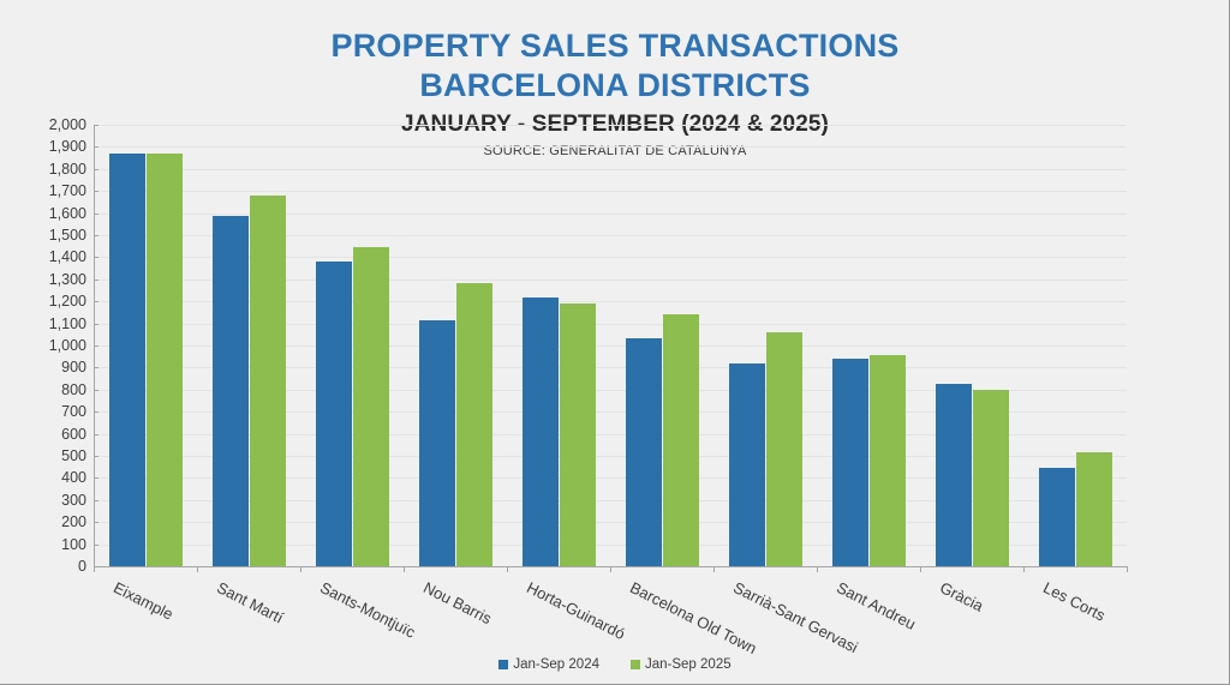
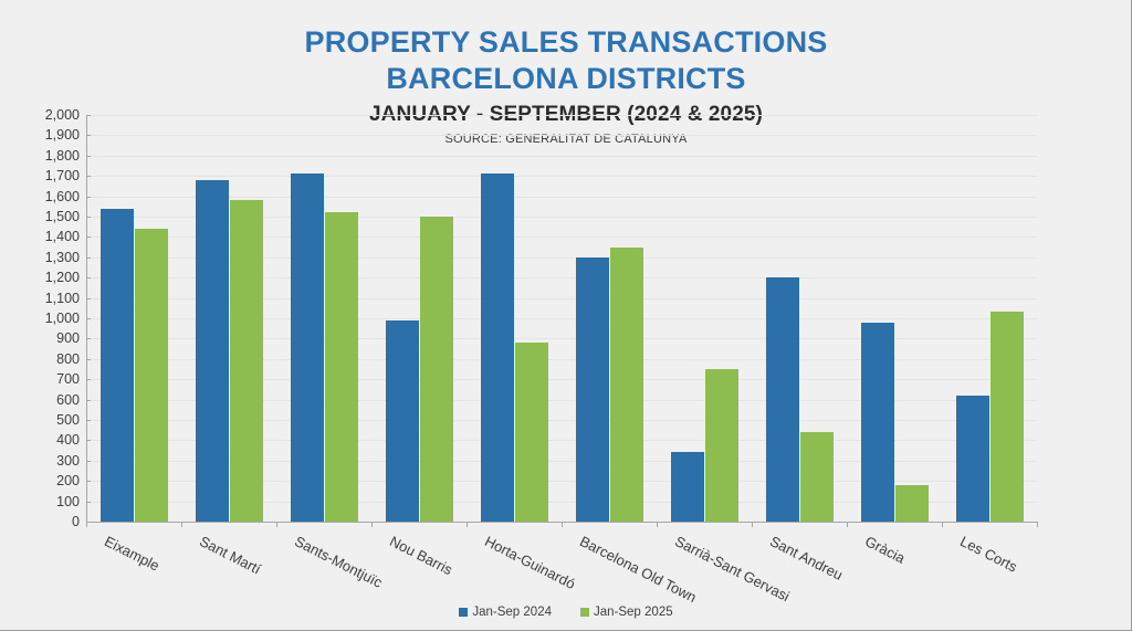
Jan-Sep 2024/Eixample: 1870 -> 1540
Jan-Sep 2025/Eixample: 1870 -> 1440
Jan-Sep 2024/Sant Martí: 1580 -> 1680
Jan-Sep 2025/Sant Martí: 1680 -> 1580
Jan-Sep 2024/Sants-Montjuïc: 1380 -> 1710
Jan-Sep 2025/Sants-Montjuïc: 1440 -> 1520
Jan-Sep 2024/Nou Barris: 1120 -> 990
Jan-Sep 2025/Nou Barris: 1280 -> 1500
Jan-Sep 2024/Horta-Guinardó: 1220 -> 1710
Jan-Sep 2025/Horta-Guinardó: 1190 -> 880
Jan-Sep 2024/Barcelona Old Town: 1040 -> 1300
Jan-Sep 2025/Barcelona Old Town: 1140 -> 1350
Jan-Sep 2024/Sarrià-Sant Gervasi: 920 -> 340
Jan-Sep 2025/Sarrià-Sant Gervasi: 1060 -> 750
Jan-Sep 2024/Sant Andreu: 940 -> 1200
Jan-Sep 2025/Sant Andreu: 960 -> 440
Jan-Sep 2024/Gràcia: 830 -> 980
Jan-Sep 2025/Gràcia: 800 -> 180
Jan-Sep 2024/Les Corts: 450 -> 620
Jan-Sep 2025/Les Corts: 520 -> 1030
